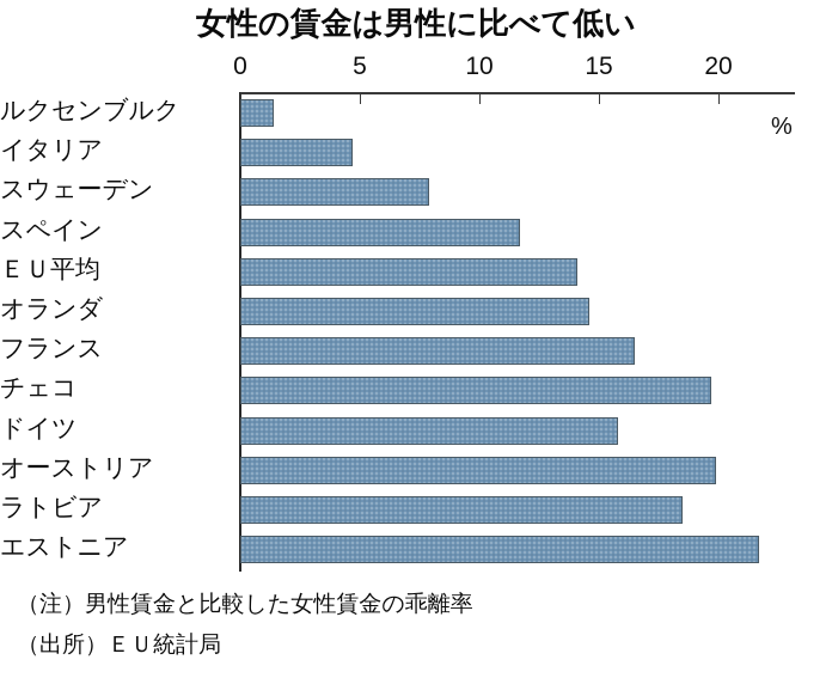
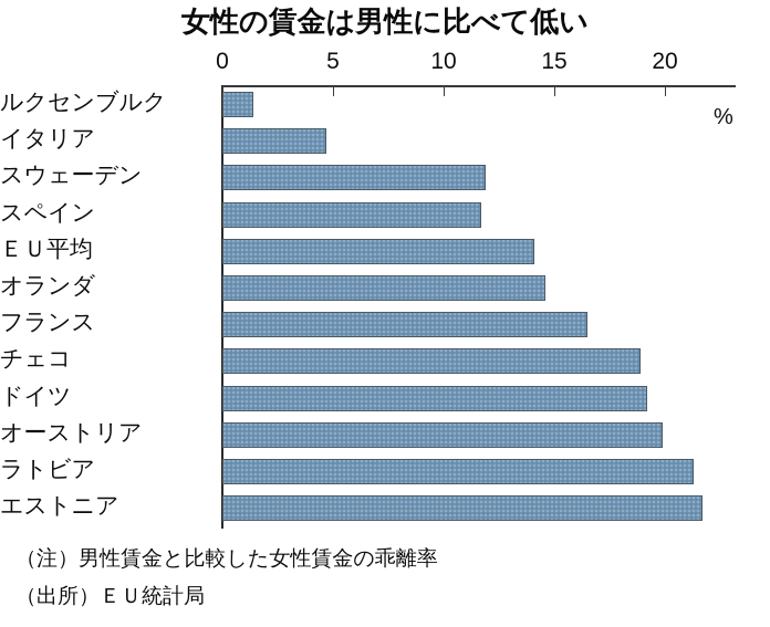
スウェーデン: 7.9 -> 11.9
チェコ: 19.7 -> 18.9
ドイツ: 15.8 -> 19.2
ラトビア: 18.5 -> 21.3
